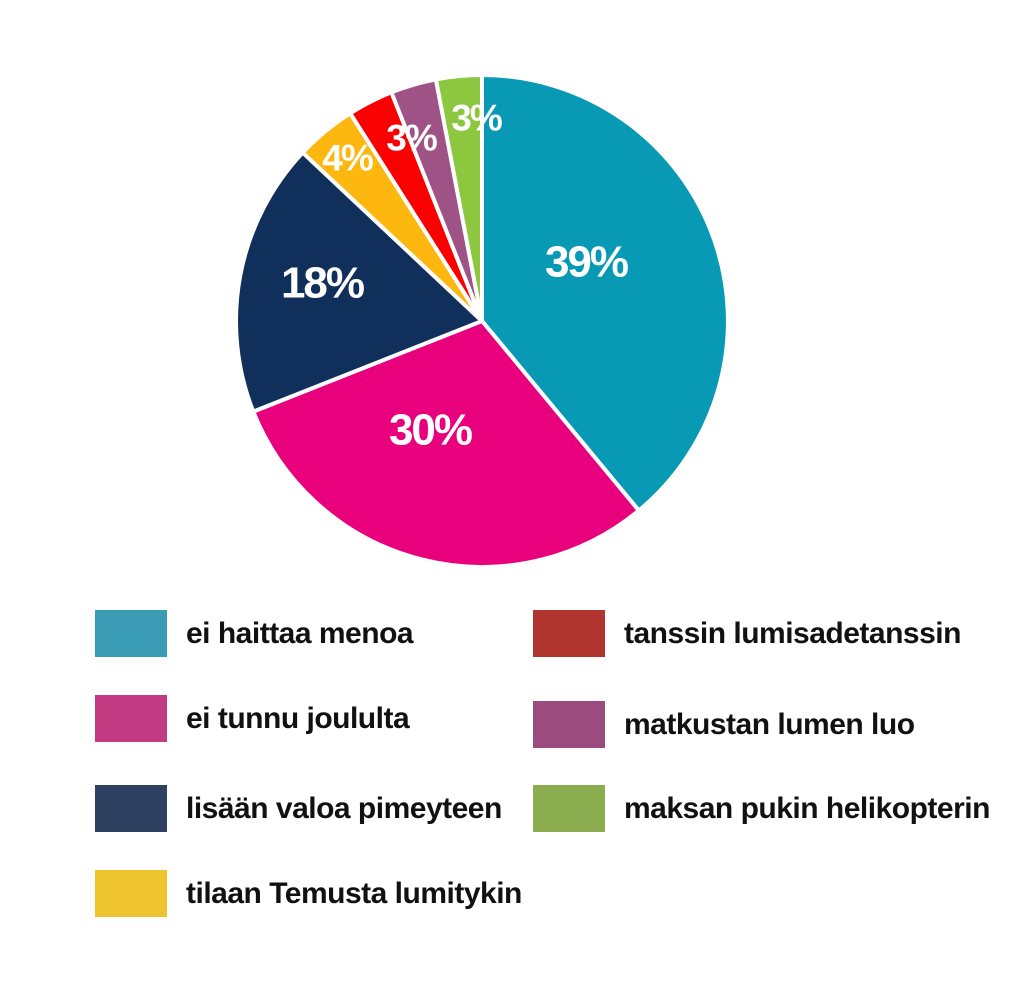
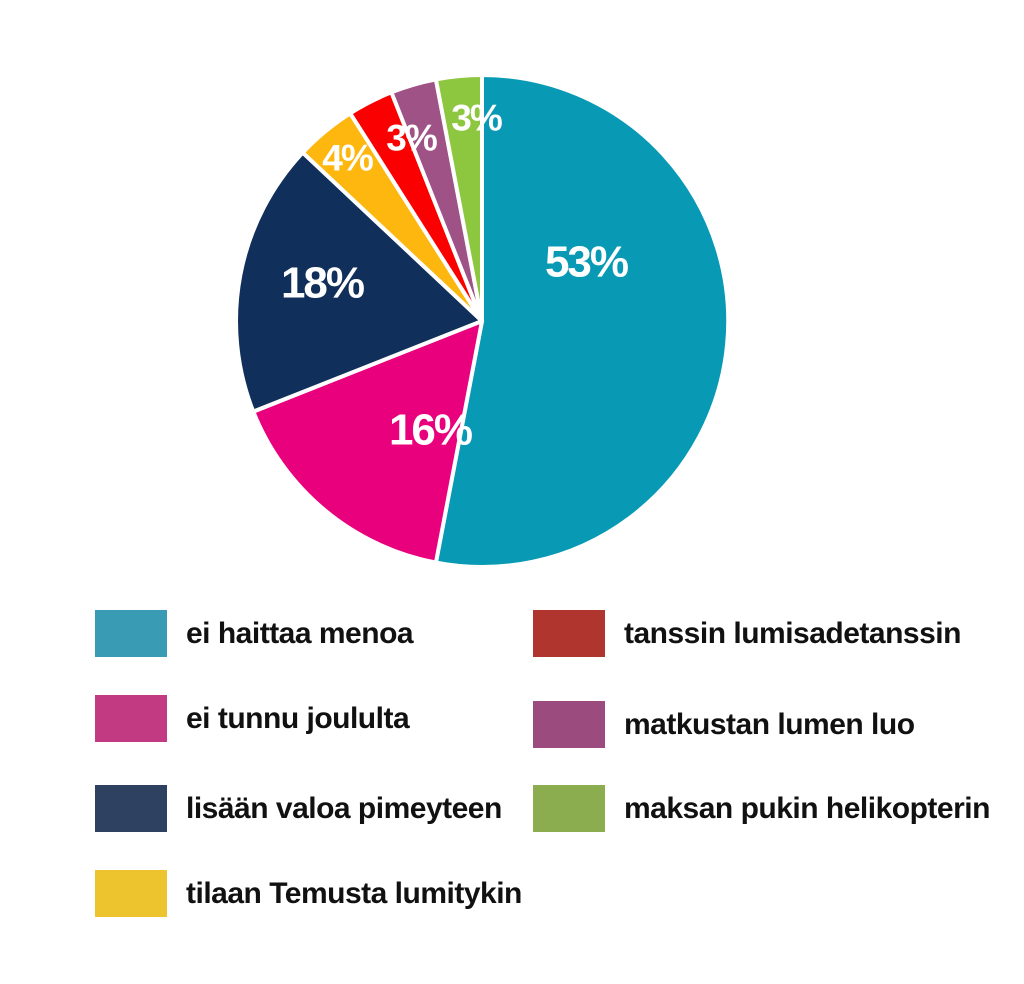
ei haittaa menoa: 39% -> 53%
ei tunnu joululta: 30% -> 16%
